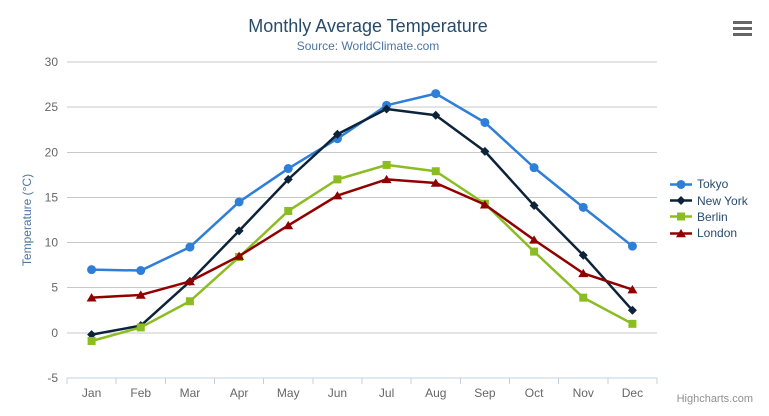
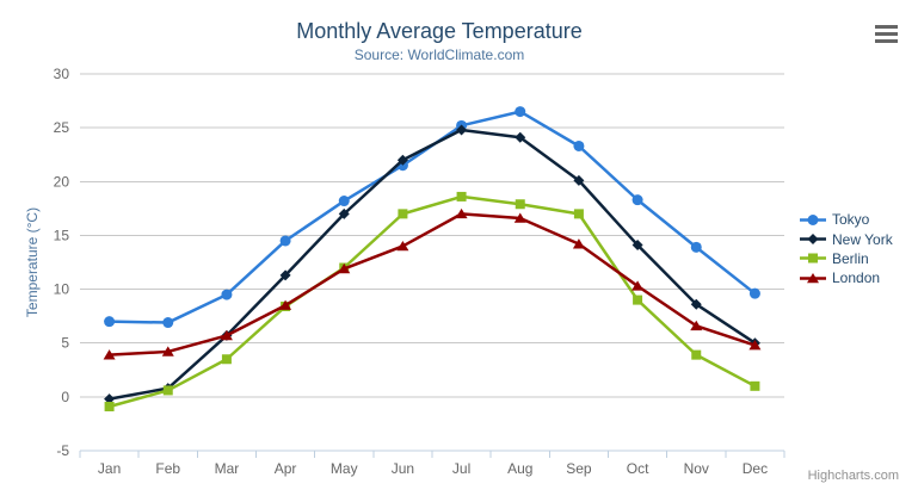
Berlin/May: 14 -> 12
London/Jun: 15 -> 14
Berlin/Sep: 14 -> 17
New York/Dec: 2 -> 5
